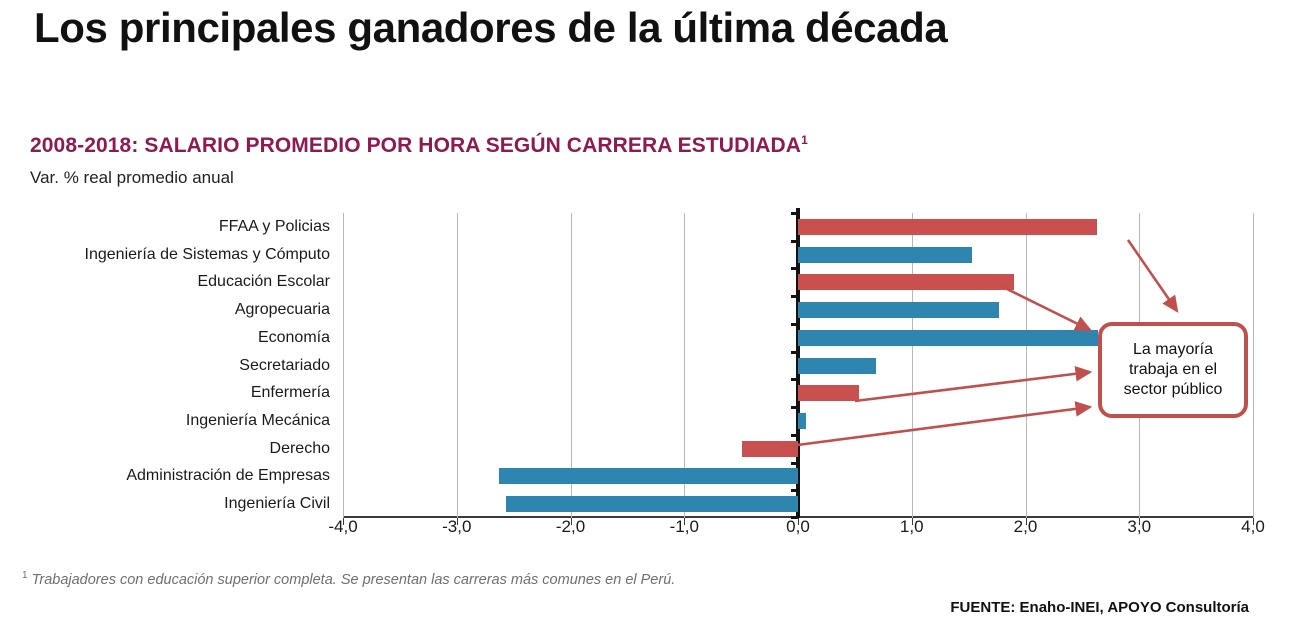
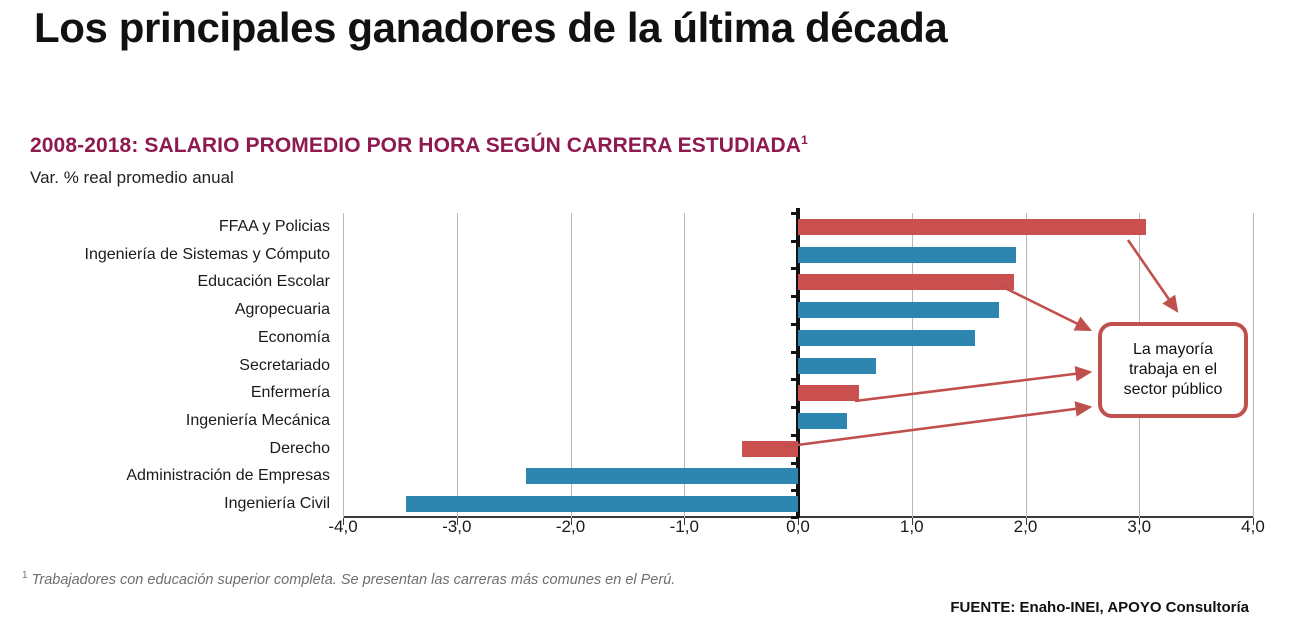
FFAA y Policias: 2,63 -> 3,06
Ingeniería de Sistemas y Cómputo: 1,53 -> 1,92
Economía: 2,64 -> 1,56
Ingeniería Mecánica: 0,07 -> 0,43
Administración de Empresas: -2,63 -> -2,39
Ingeniería Civil: -2,57 -> -3,45
